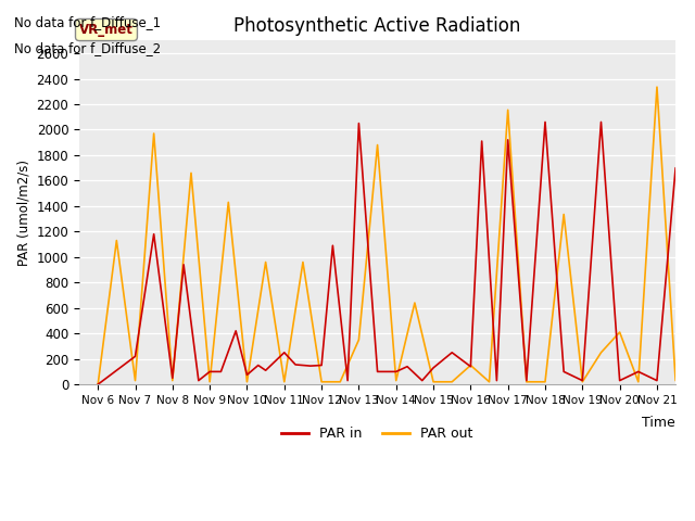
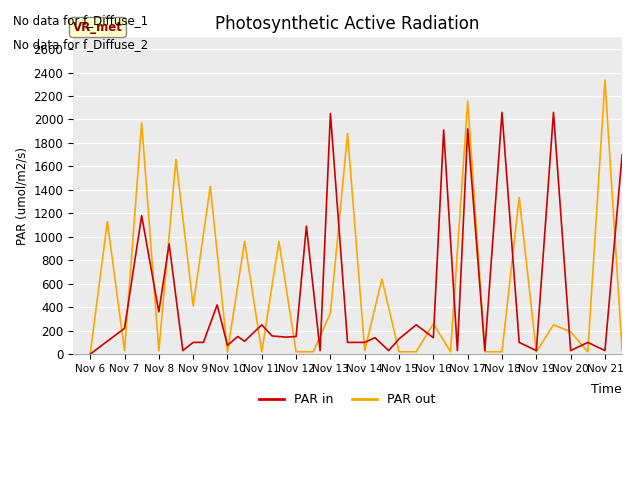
PAR in/Nov 8: 50 -> 360
PAR out/Nov 9: 20 -> 410
PAR out/Nov 16: 150 -> 260
PAR out/Nov 20: 410 -> 190
